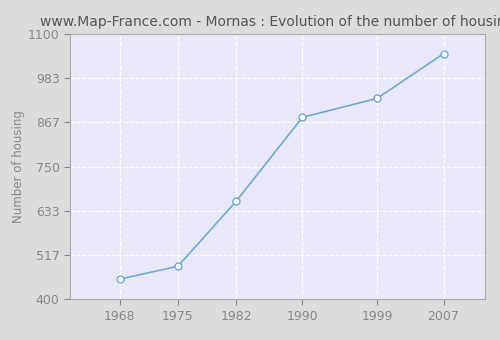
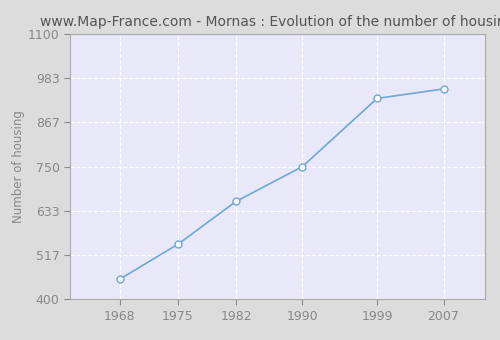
1975: 487 -> 545
1990: 880 -> 750
2007: 1048 -> 955
